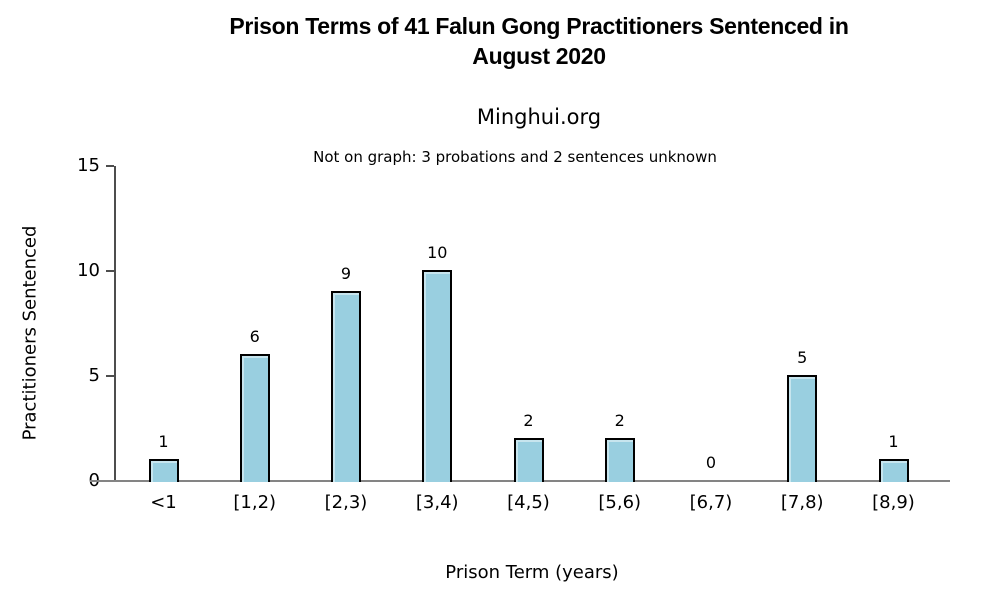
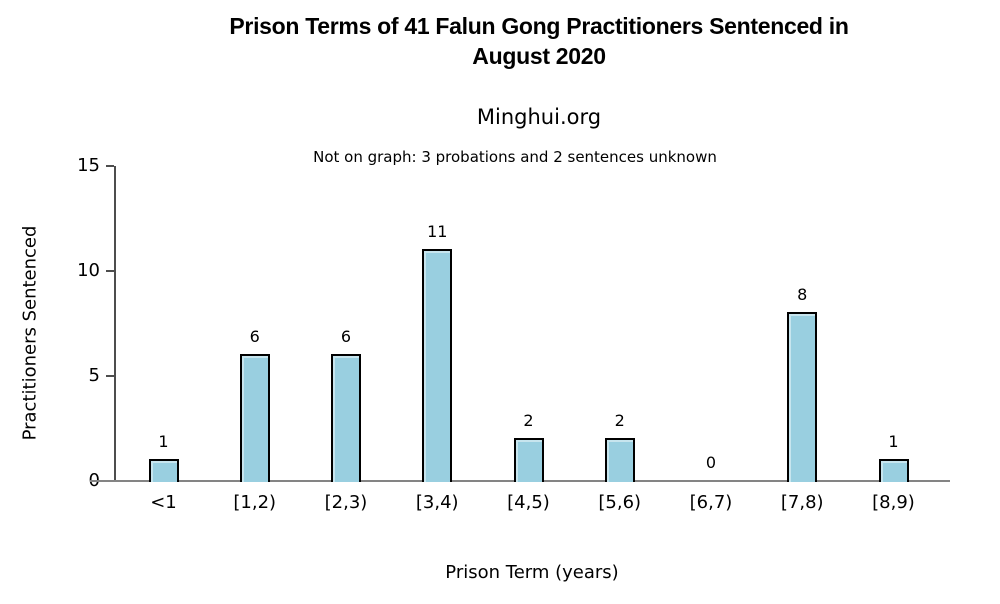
[2,3): 9 -> 6
[3,4): 10 -> 11
[7,8): 5 -> 8
